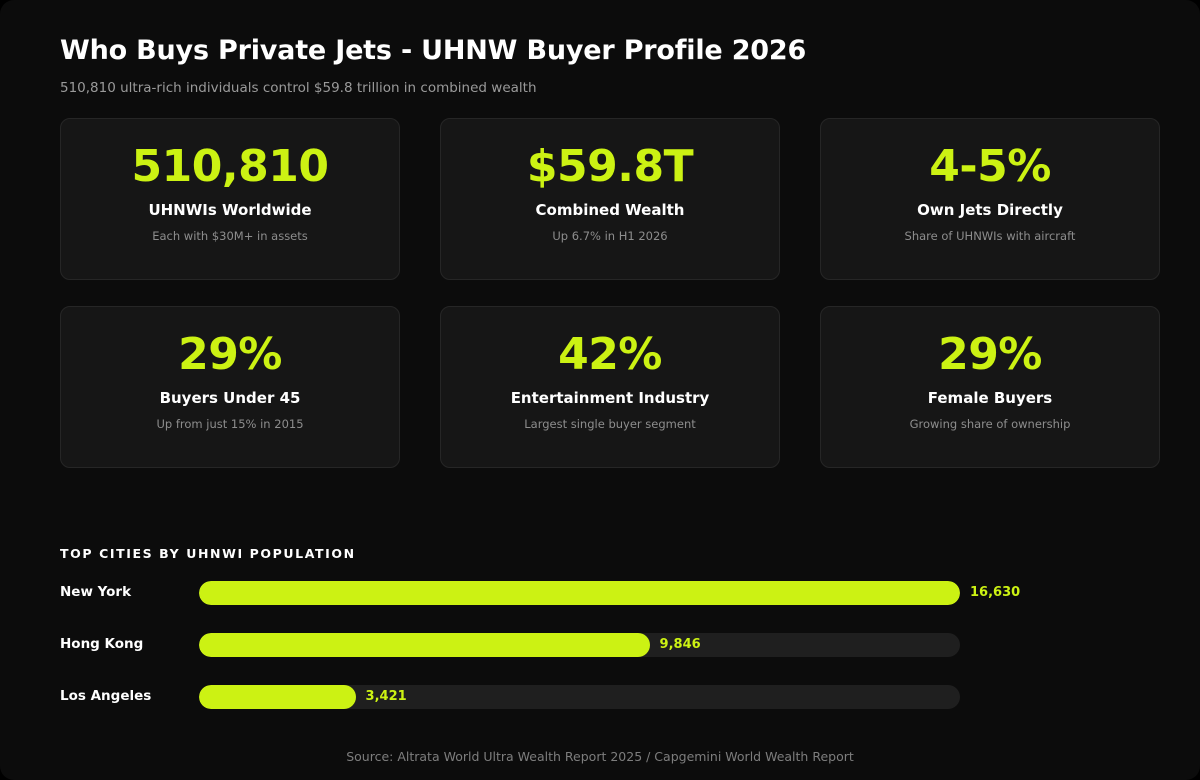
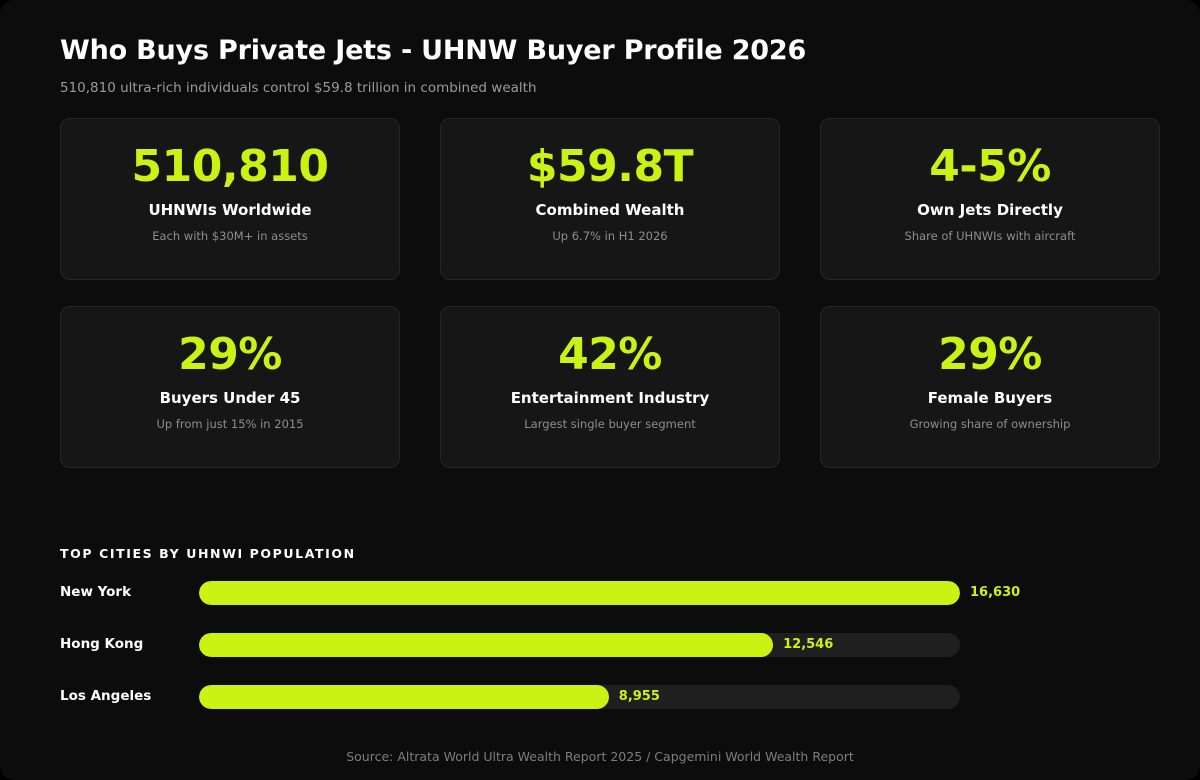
Hong Kong: 9,846 -> 12,546
Los Angeles: 3,421 -> 8,955
